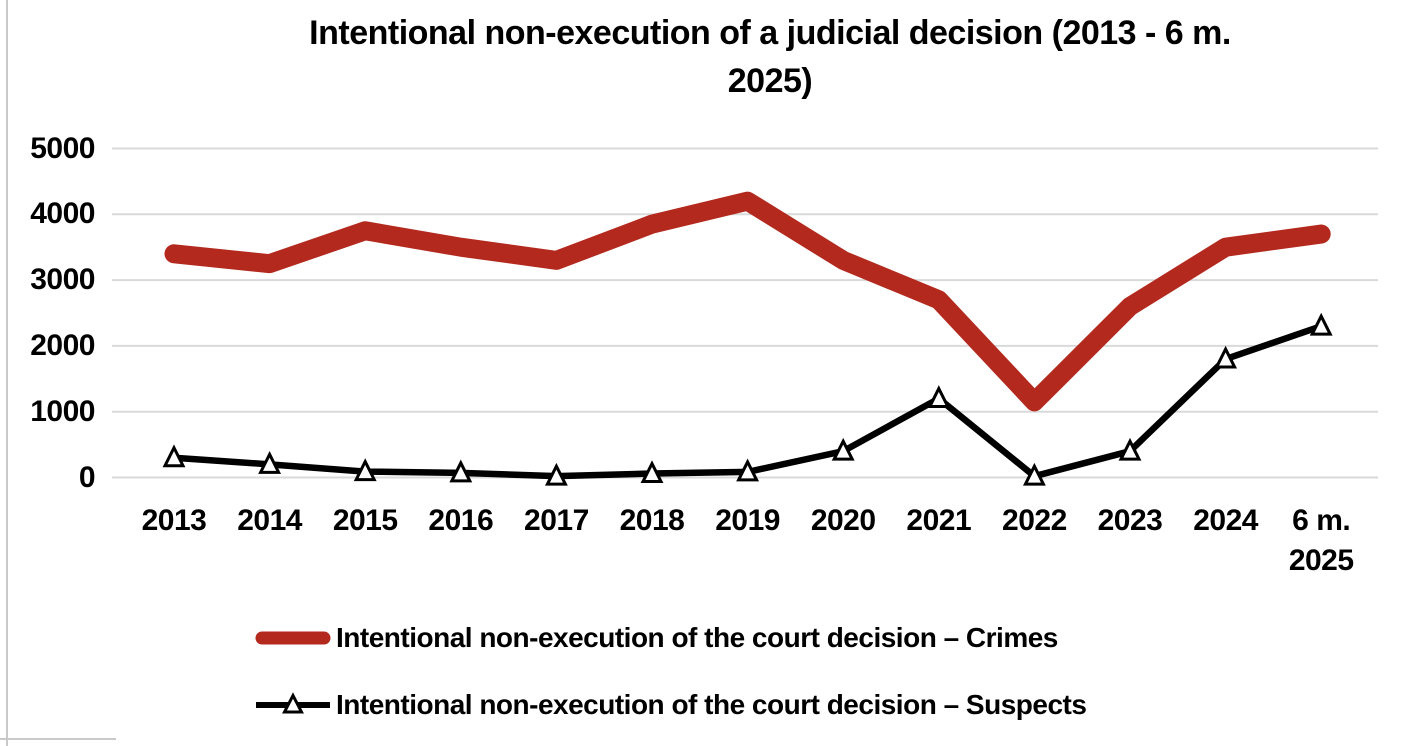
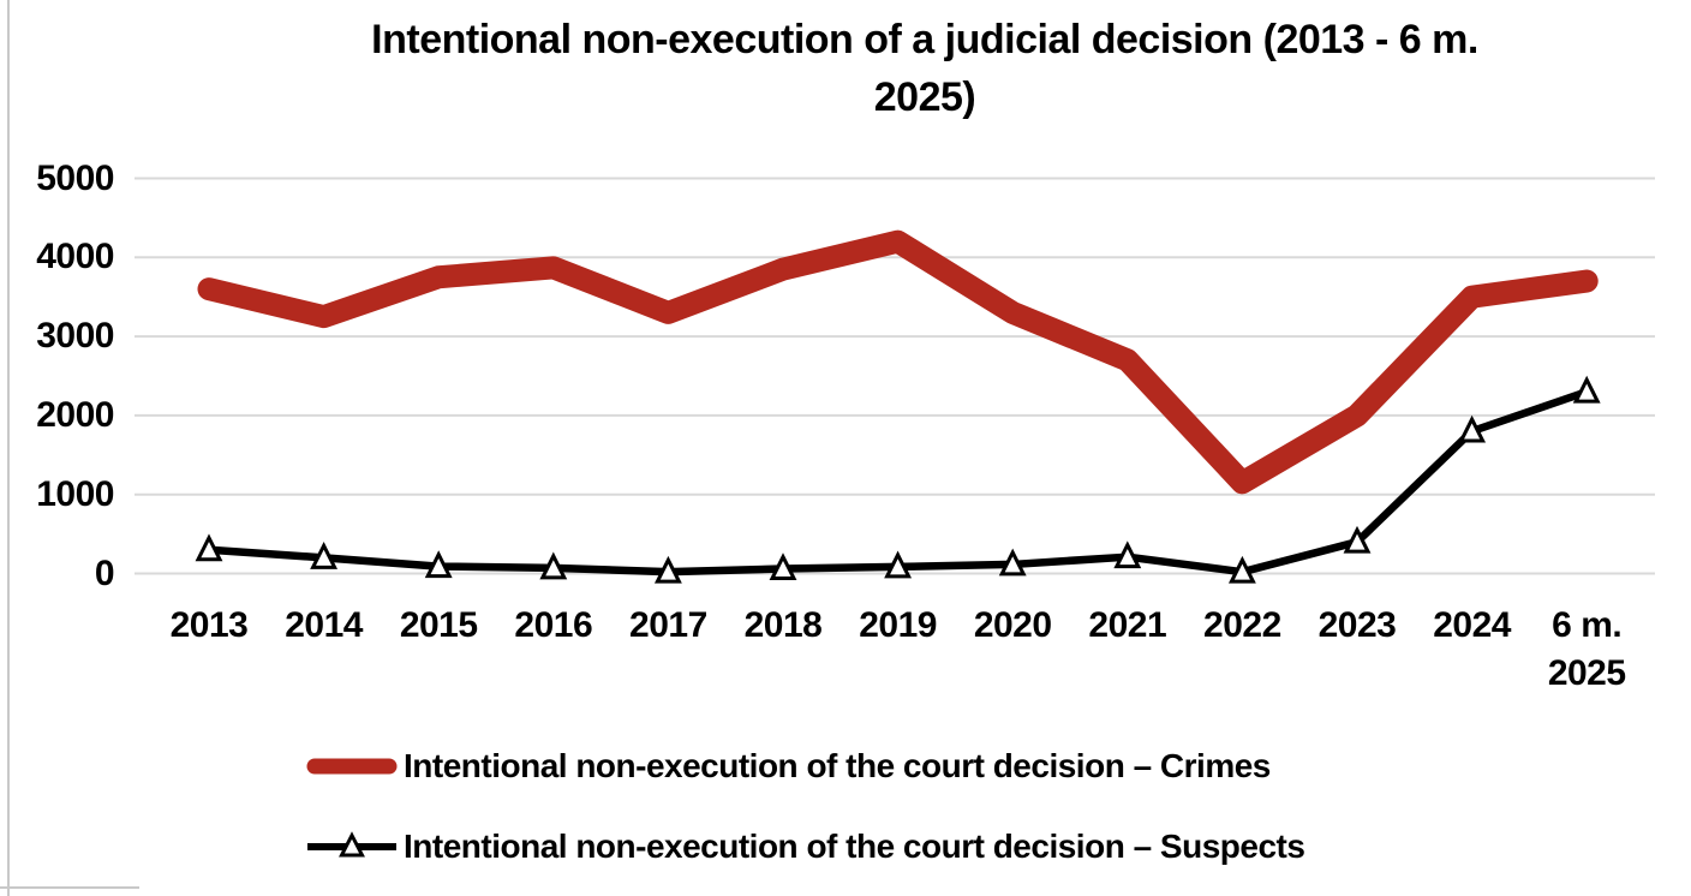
Intentional non-execution of the court decision – Crimes/2013: 3400 -> 3600
Intentional non-execution of the court decision – Crimes/2016: 3500 -> 3900
Intentional non-execution of the court decision – Suspects/2020: 400 -> 100
Intentional non-execution of the court decision – Suspects/2021: 1200 -> 200
Intentional non-execution of the court decision – Crimes/2023: 2600 -> 2000
